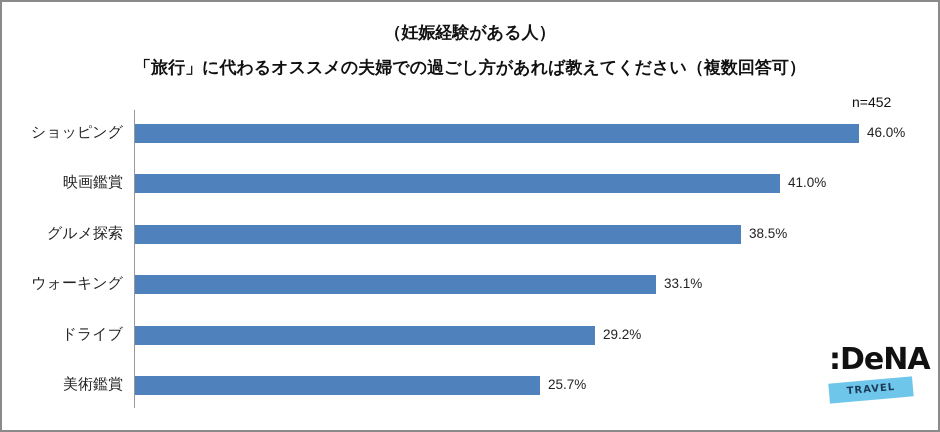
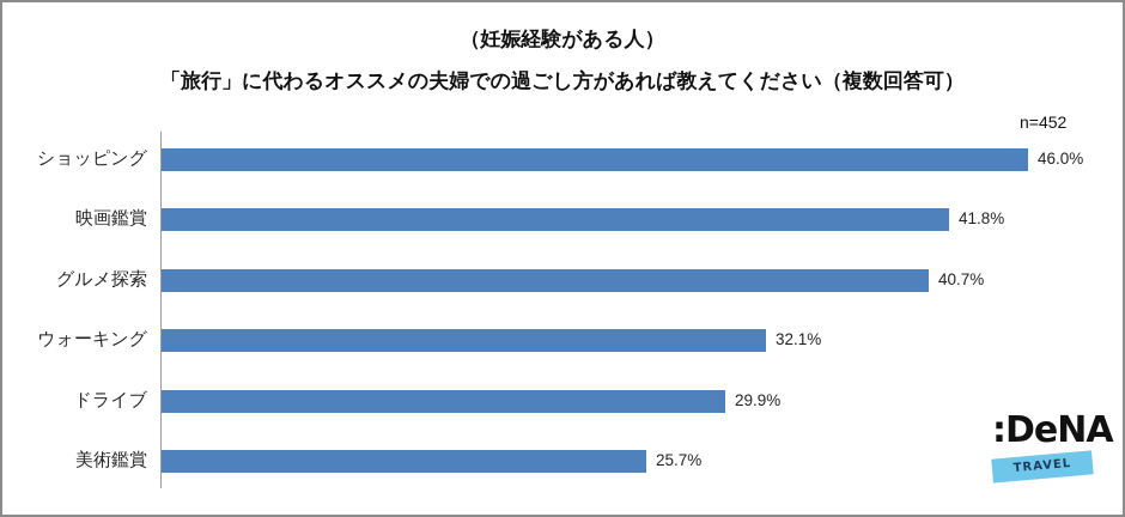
映画鑑賞: 41.0% -> 41.8%
グルメ探索: 38.5% -> 40.7%
ウォーキング: 33.1% -> 32.1%
ドライブ: 29.2% -> 29.9%
